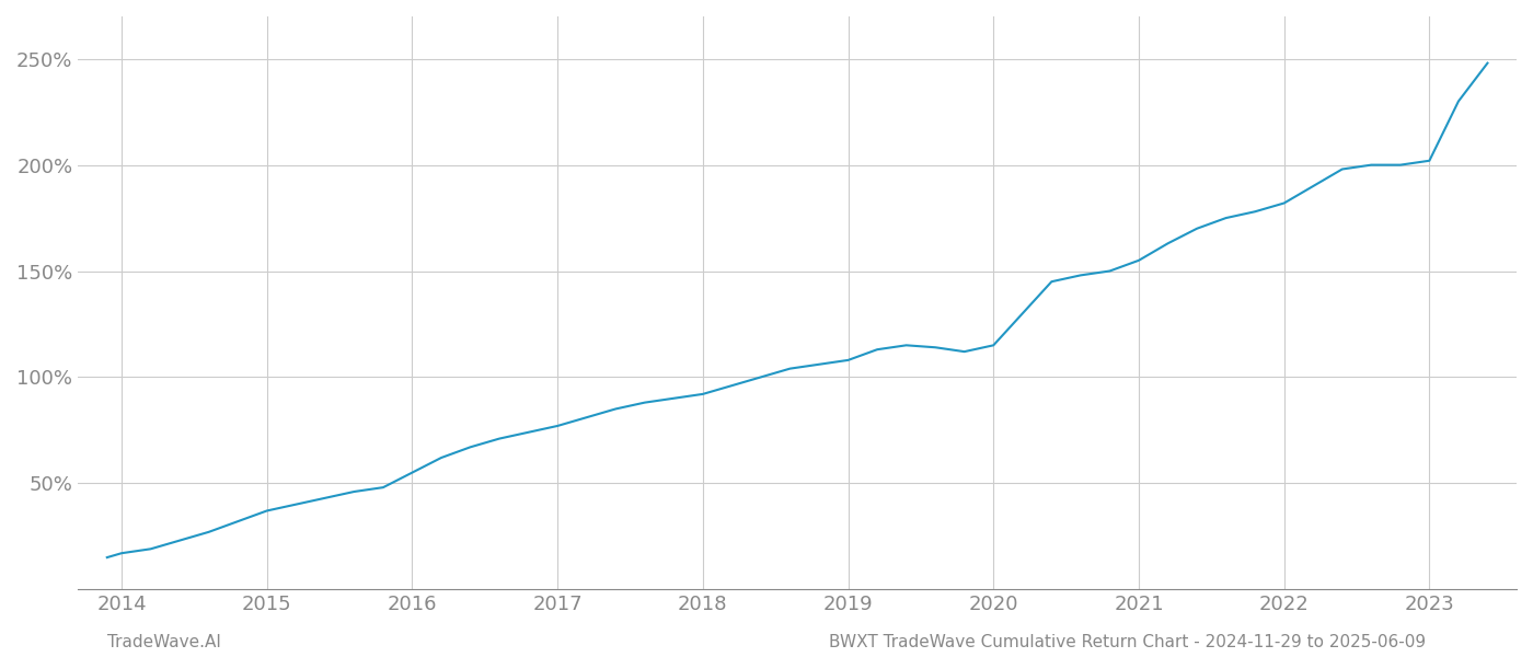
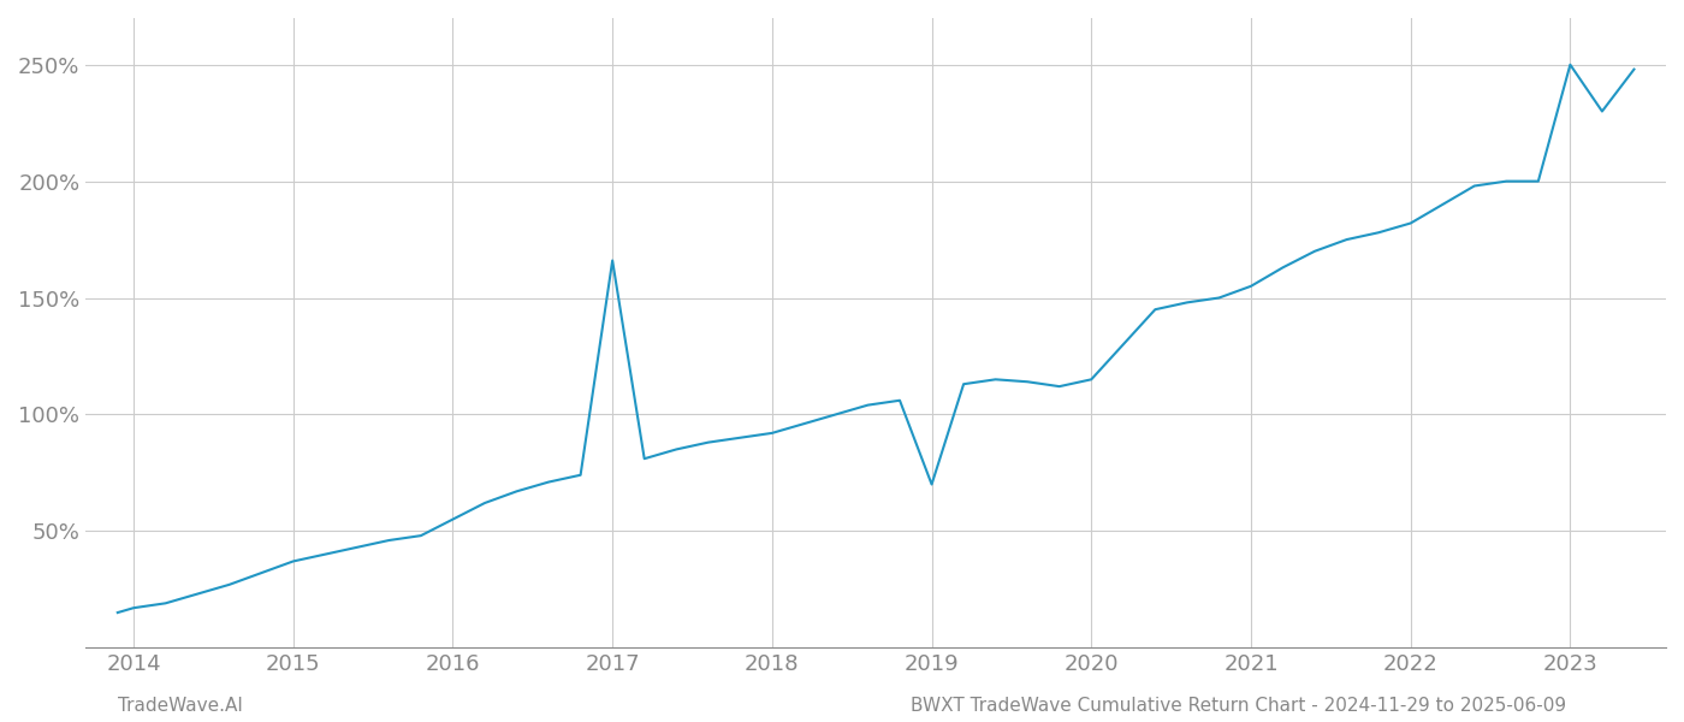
2017: 77% -> 166%
2019: 108% -> 70%
2023: 202% -> 250%
